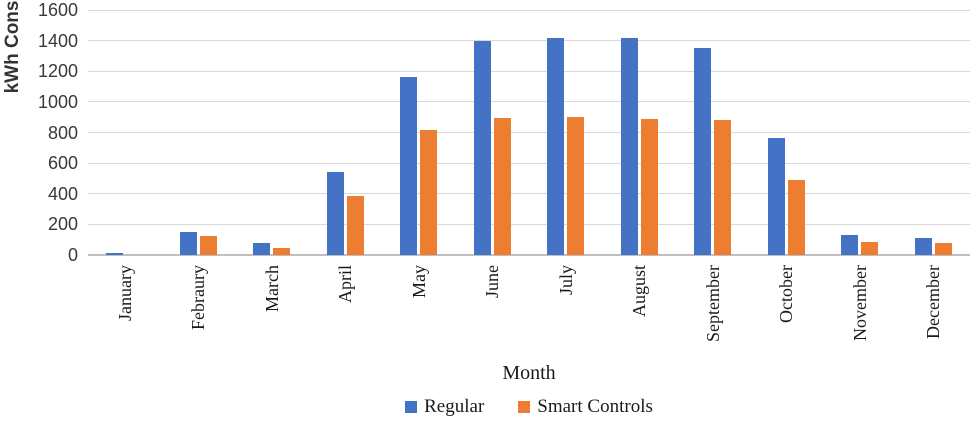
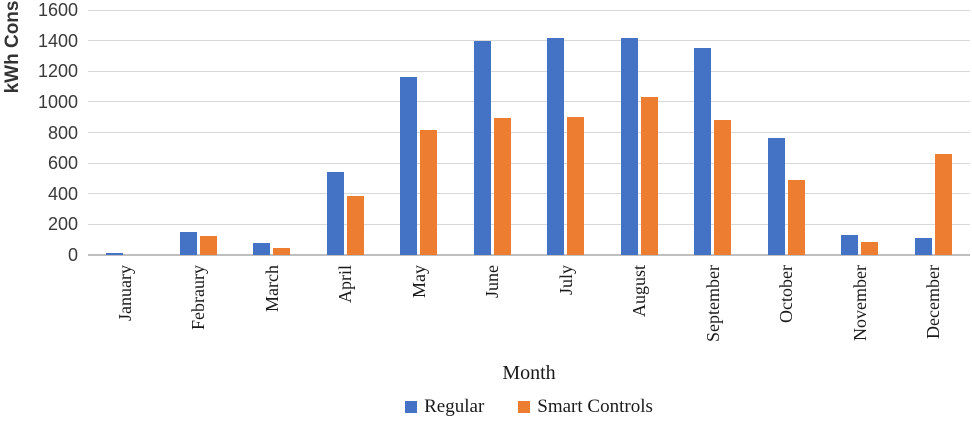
Smart Controls/August: 890 -> 1030
Smart Controls/December: 80 -> 660
